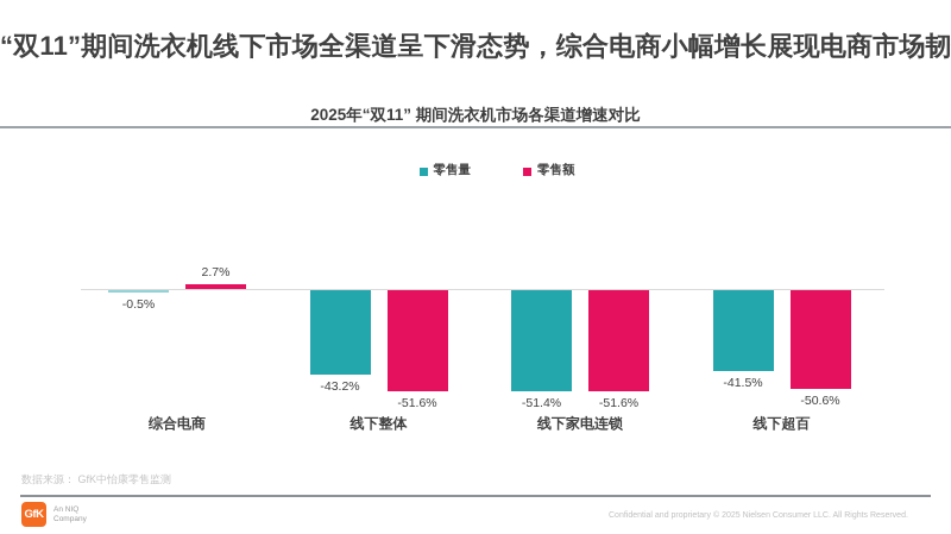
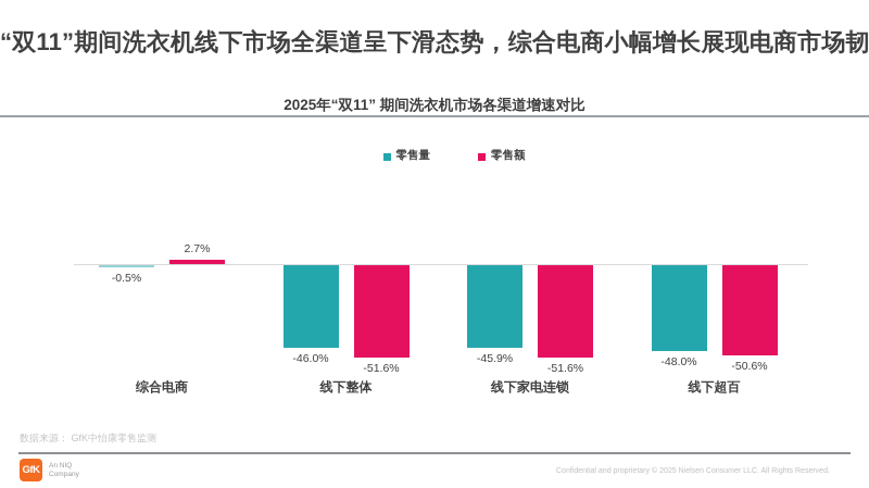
零售量/线下整体: -43.2% -> -46.0%
零售量/线下家电连锁: -51.4% -> -45.9%
零售量/线下超百: -41.5% -> -48.0%
